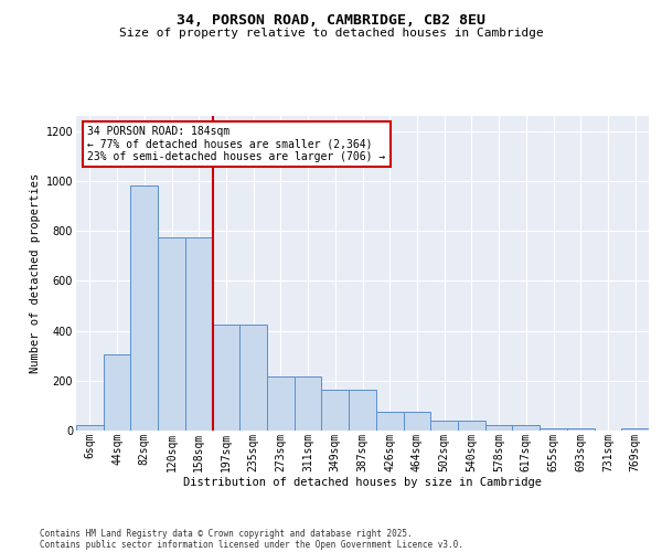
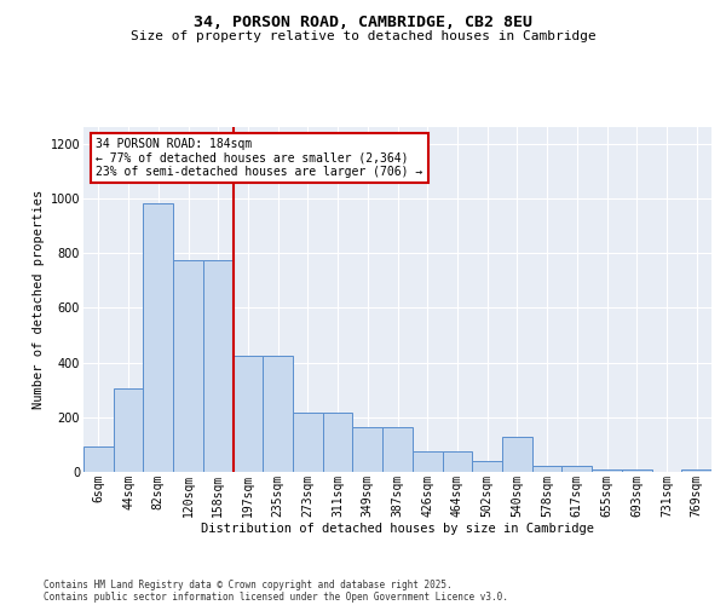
6sqm: 20 -> 95
540sqm: 40 -> 130
